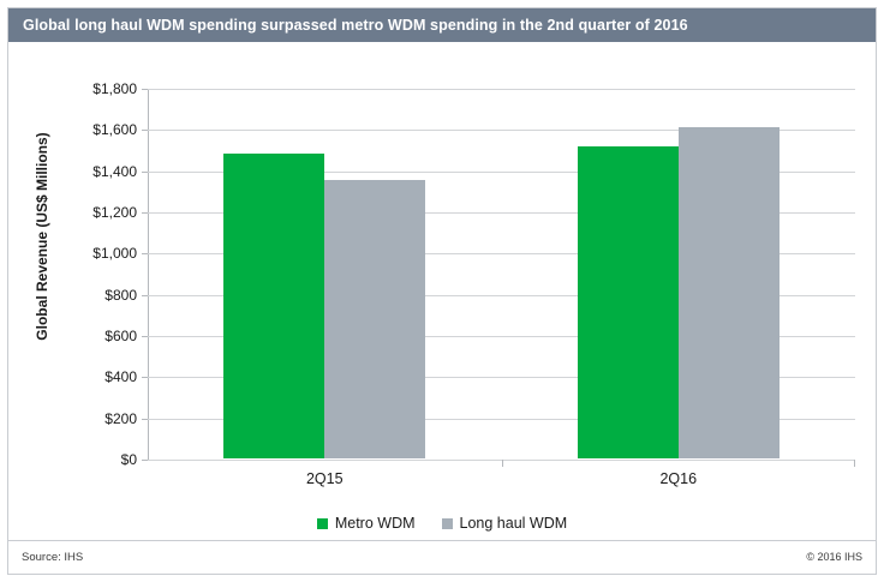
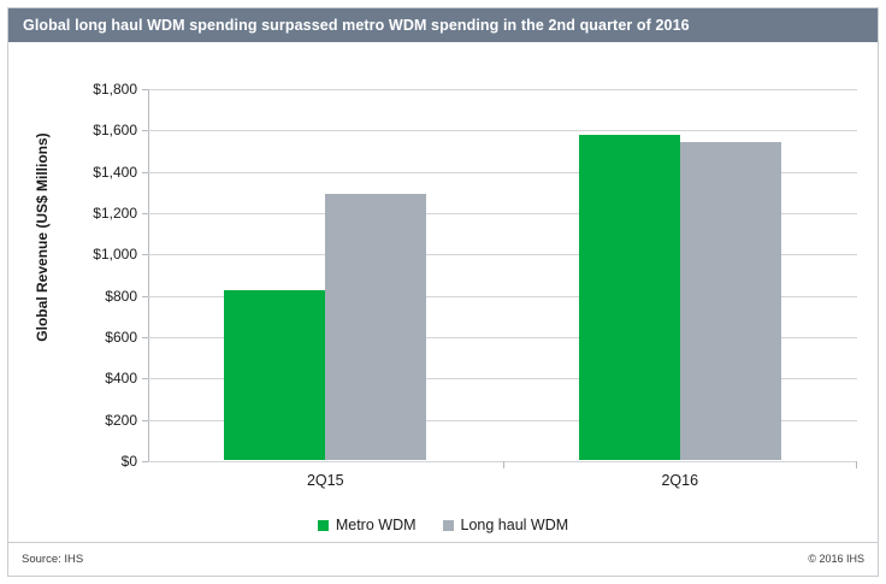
Metro WDM/2Q15: $1480 -> $820
Long haul WDM/2Q15: $1350 -> $1290
Metro WDM/2Q16: $1520 -> $1570
Long haul WDM/2Q16: $1610 -> $1540
